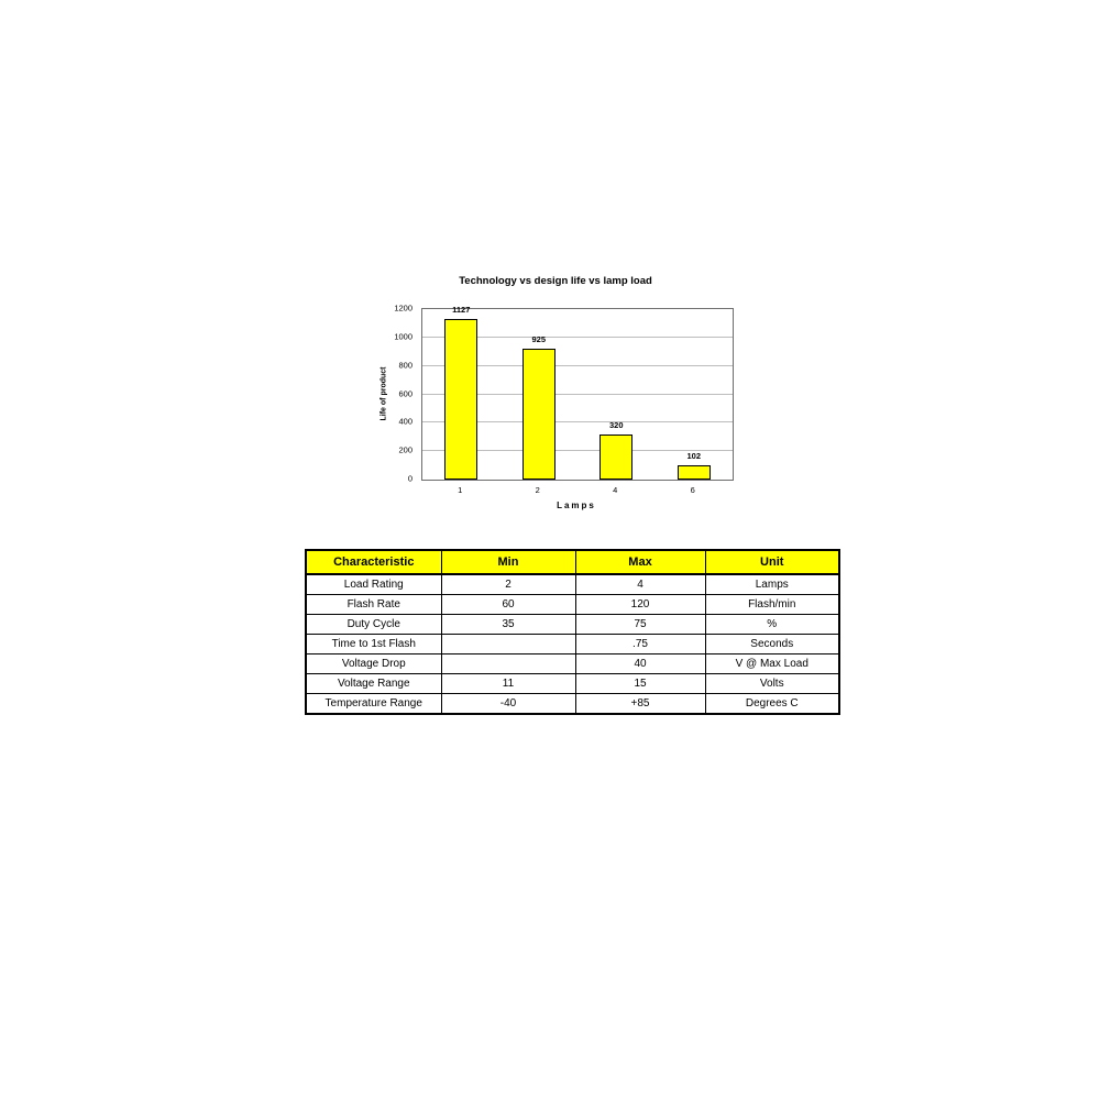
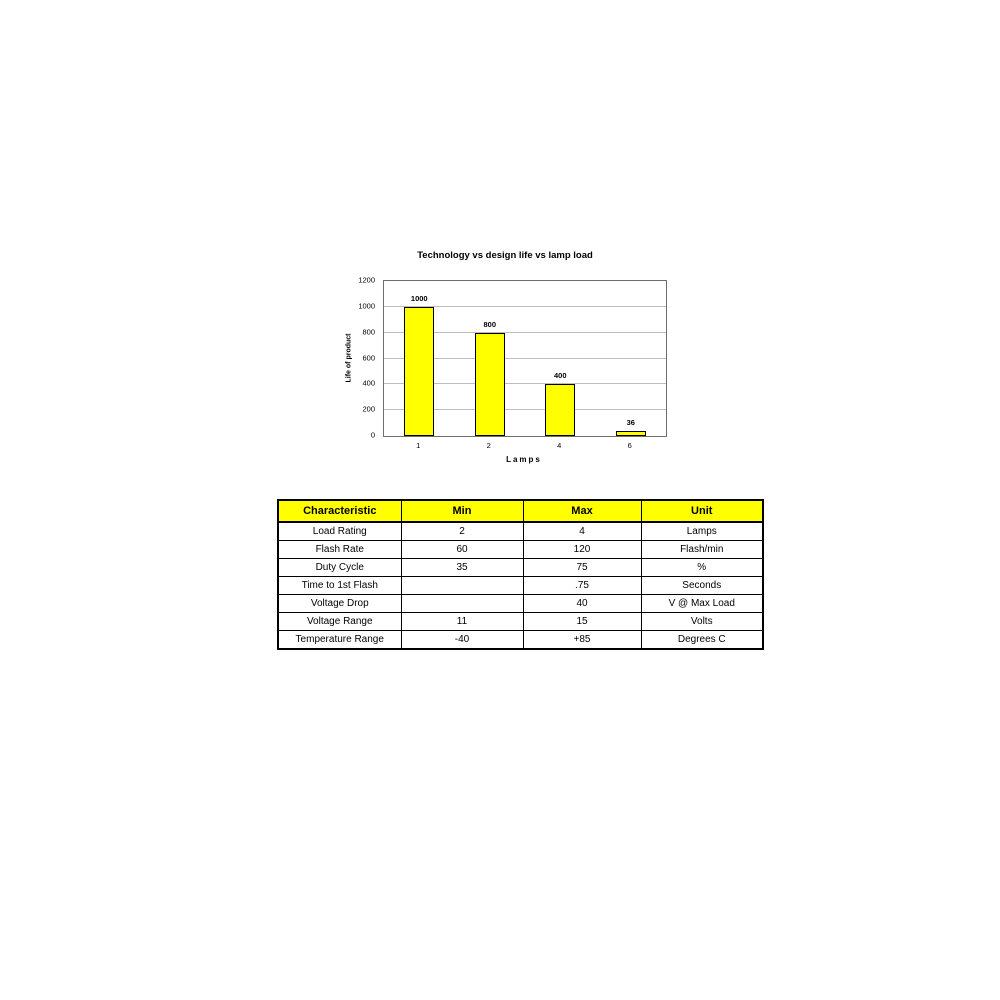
1: 1127 -> 1000
2: 925 -> 800
4: 320 -> 400
6: 102 -> 36
